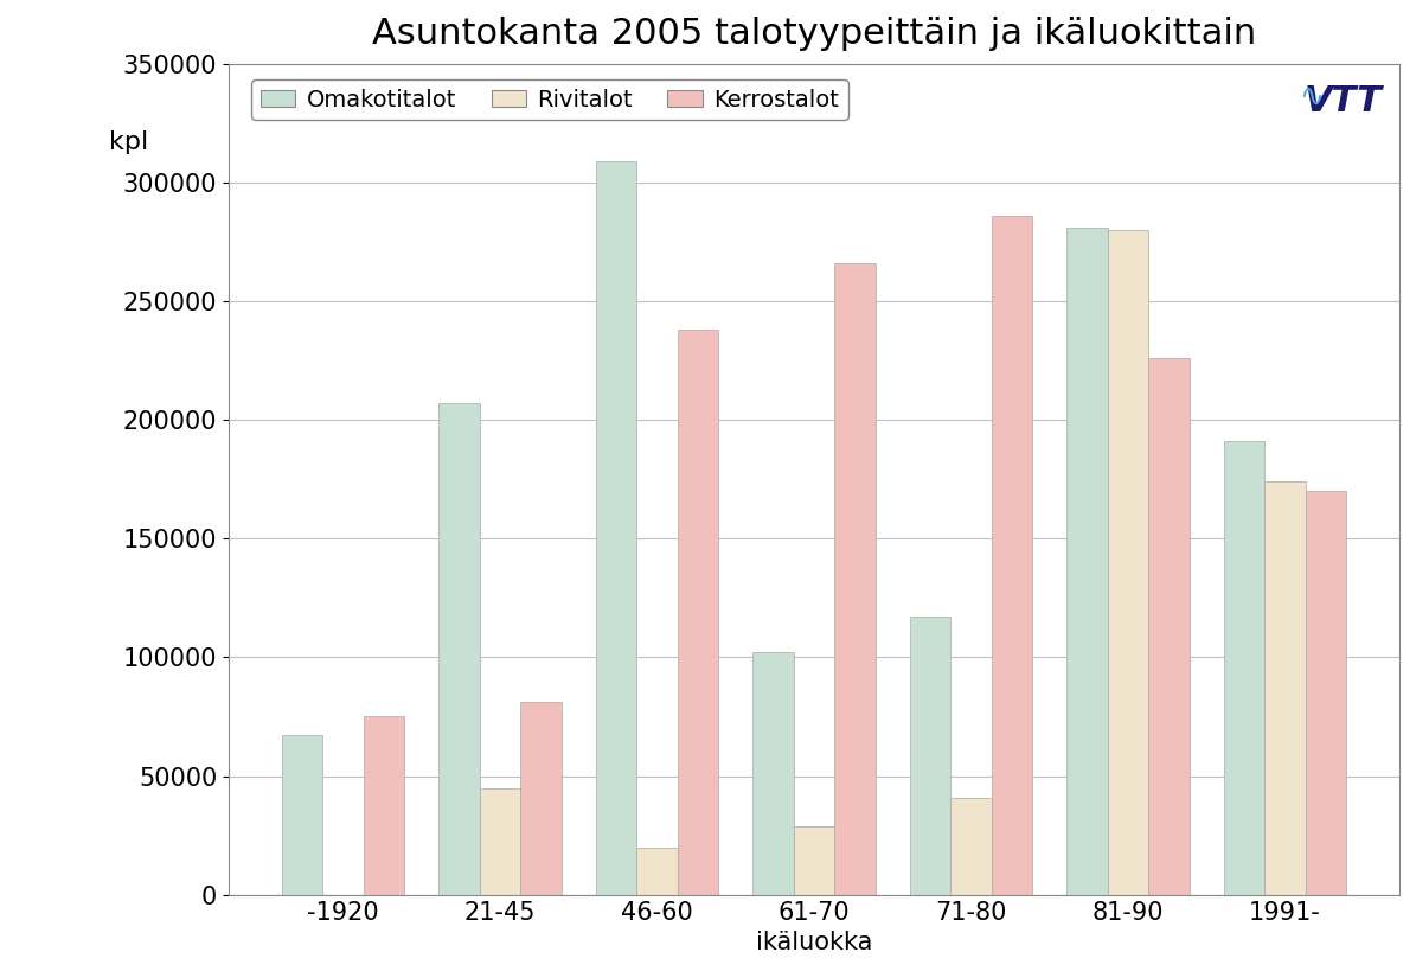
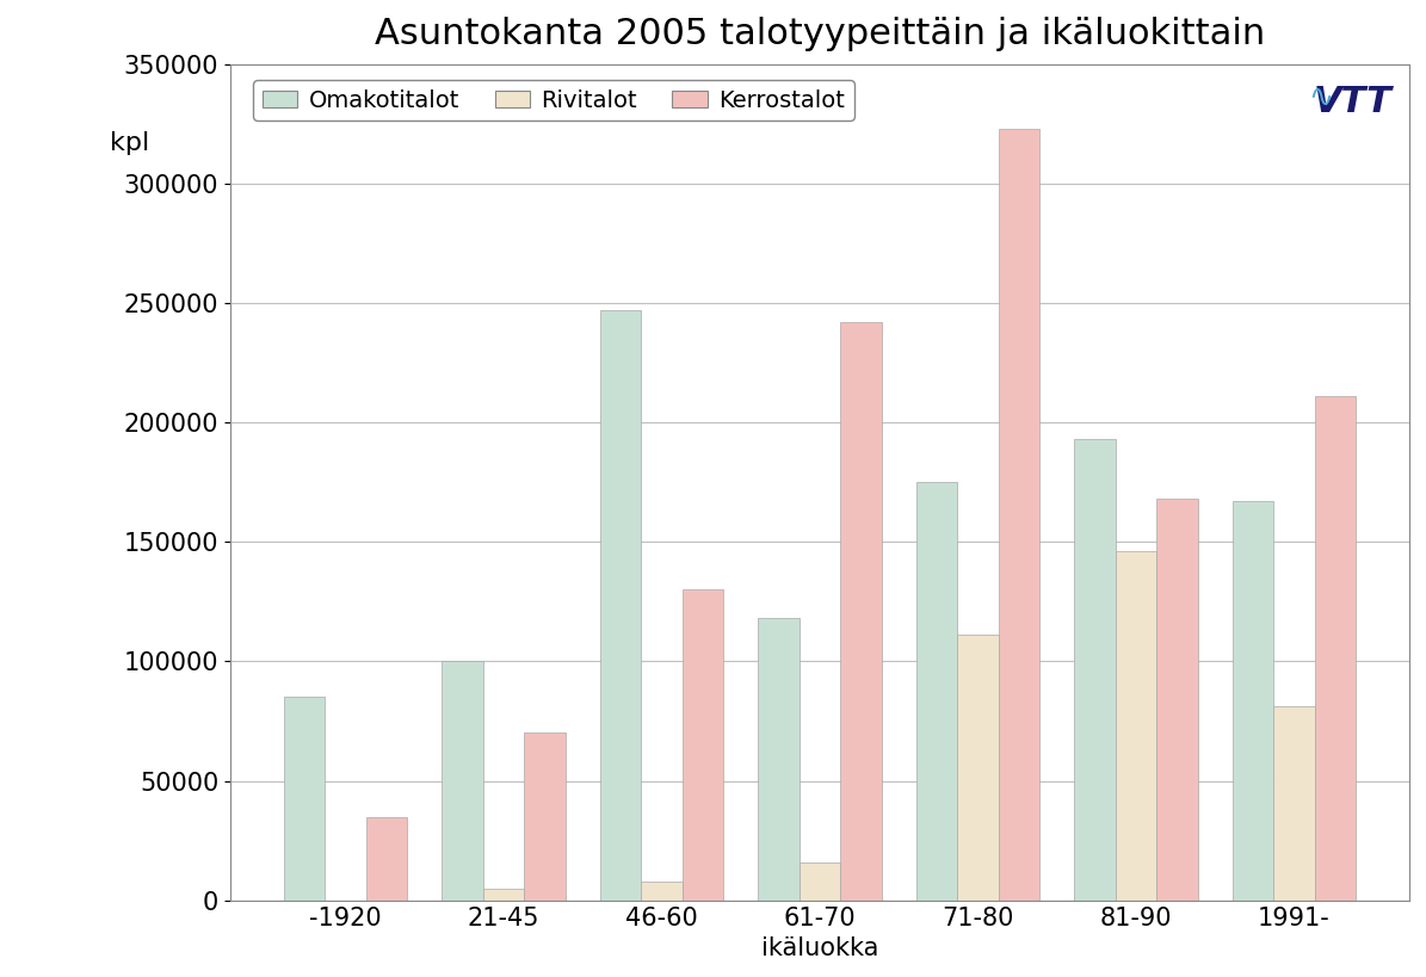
Omakotitalot/-1920: 67000 -> 85000
Kerrostalot/-1920: 75000 -> 35000
Omakotitalot/21-45: 207000 -> 100000
Rivitalot/21-45: 45000 -> 5000
Kerrostalot/21-45: 81000 -> 70000
Omakotitalot/46-60: 309000 -> 247000
Rivitalot/46-60: 20000 -> 8000
Kerrostalot/46-60: 238000 -> 130000
Omakotitalot/61-70: 102000 -> 118000
Rivitalot/61-70: 29000 -> 16000
Kerrostalot/61-70: 266000 -> 242000
Omakotitalot/71-80: 117000 -> 175000
Rivitalot/71-80: 41000 -> 111000
Kerrostalot/71-80: 286000 -> 323000
Omakotitalot/81-90: 281000 -> 193000
Rivitalot/81-90: 280000 -> 146000
Kerrostalot/81-90: 226000 -> 168000
Omakotitalot/1991-: 191000 -> 167000
Rivitalot/1991-: 174000 -> 81000
Kerrostalot/1991-: 170000 -> 211000
